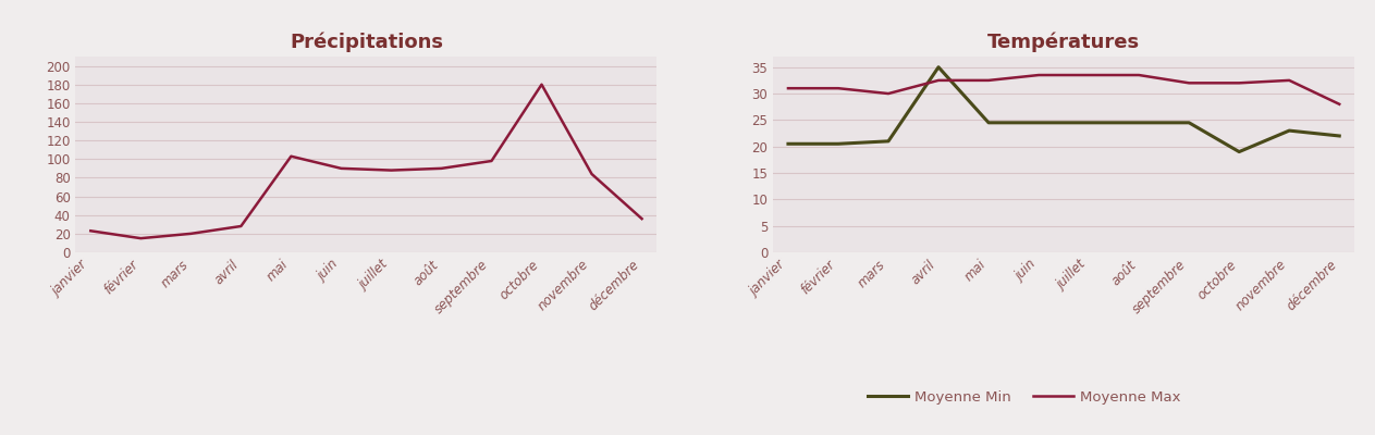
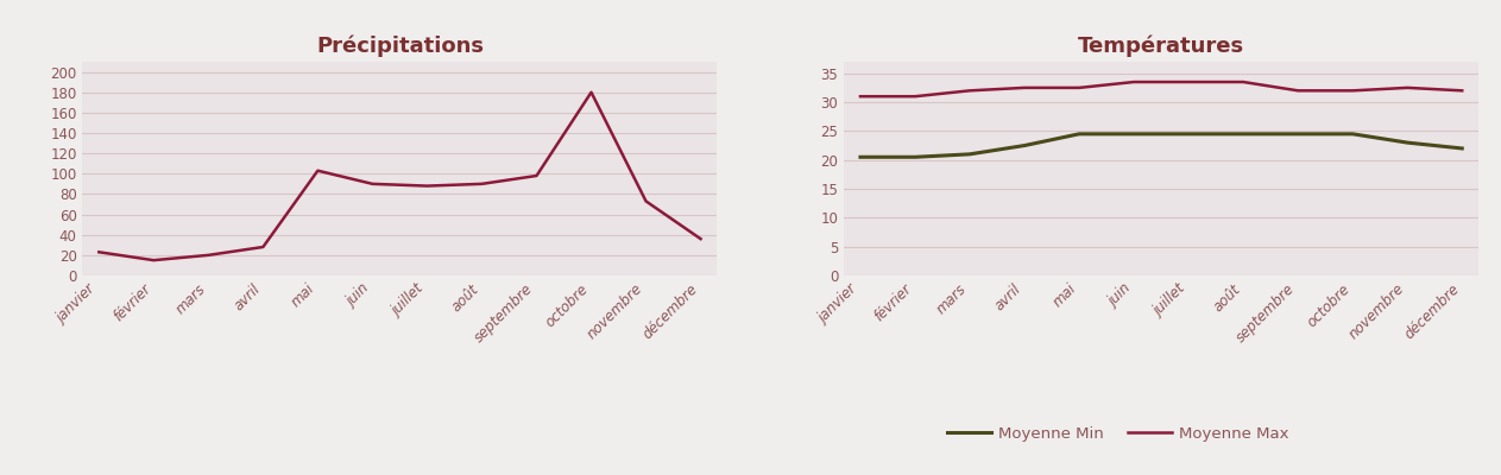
Précipitations/novembre: 84 -> 73
Températures/Moyenne Max/mars: 30.0 -> 32.0
Températures/Moyenne Min/avril: 35.0 -> 22.5
Températures/Moyenne Min/octobre: 19.0 -> 24.5
Températures/Moyenne Max/décembre: 28.0 -> 32.0
